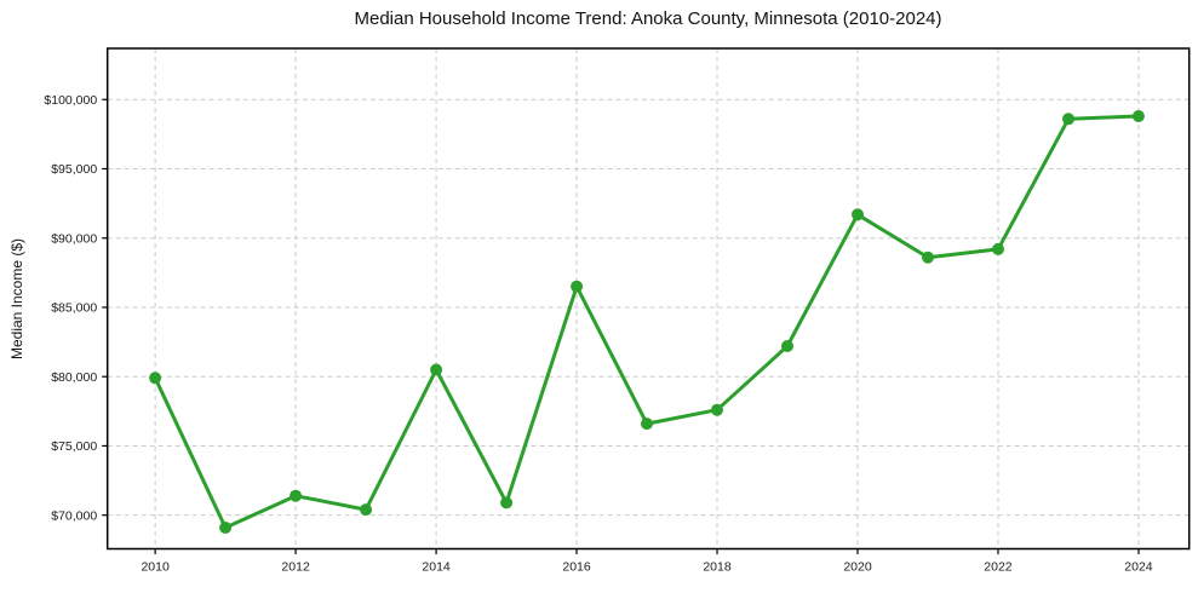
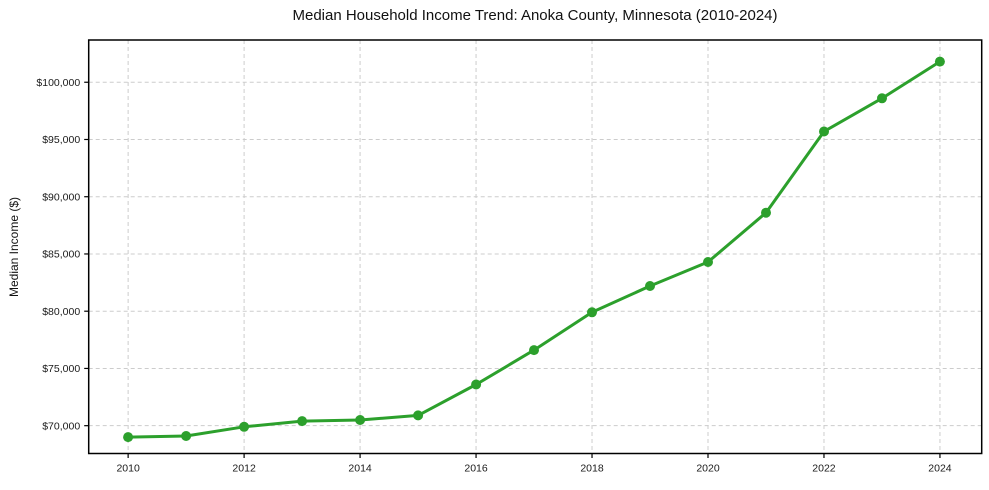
2010: $79900 -> $69000
2012: $71400 -> $69900
2014: $80500 -> $70500
2016: $86500 -> $73600
2018: $77600 -> $79900
2020: $91700 -> $84300
2022: $89200 -> $95700
2024: $98800 -> $101800
